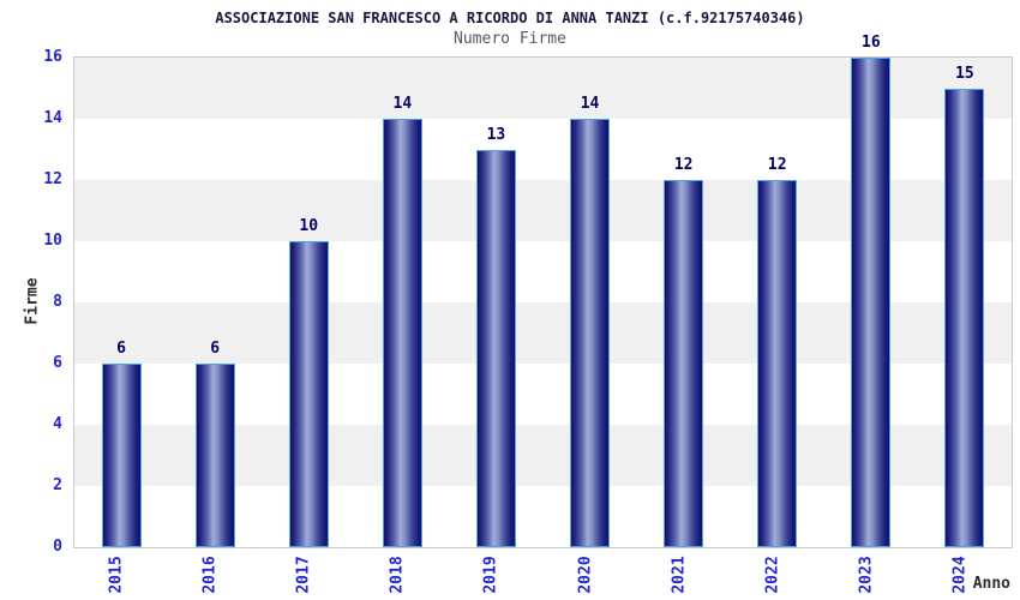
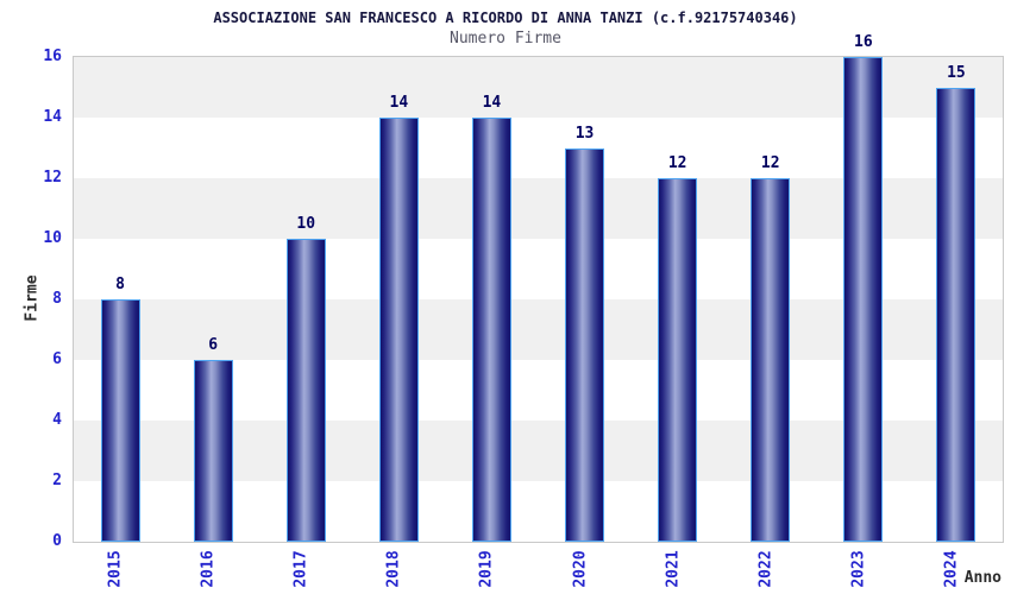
2015: 6 -> 8
2019: 13 -> 14
2020: 14 -> 13
